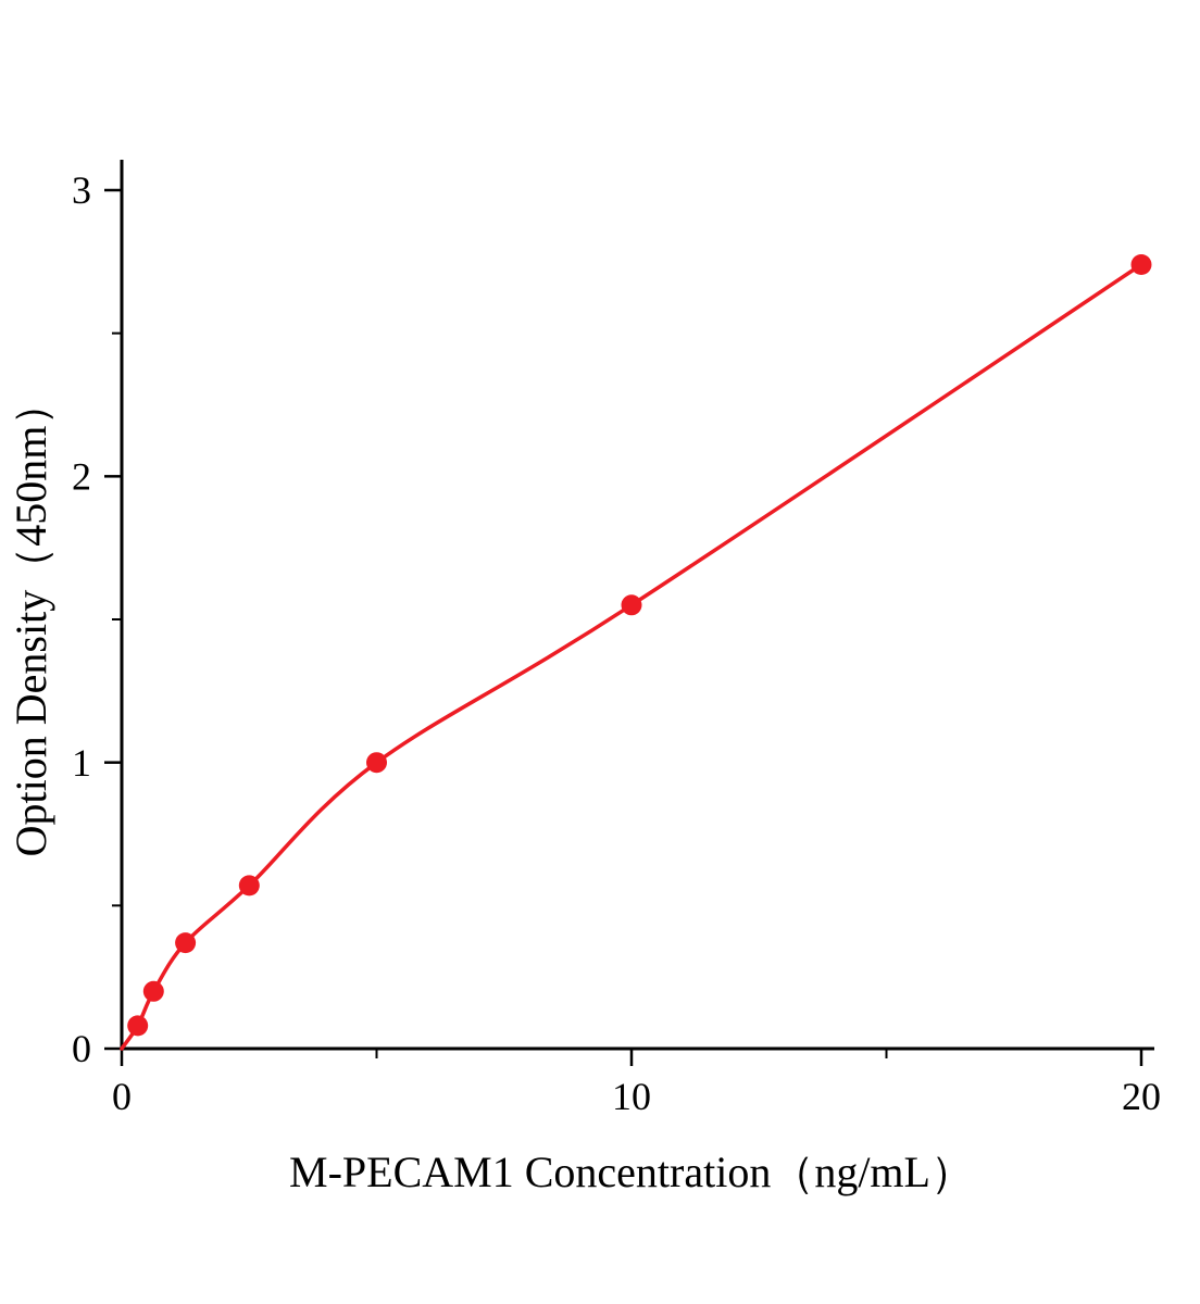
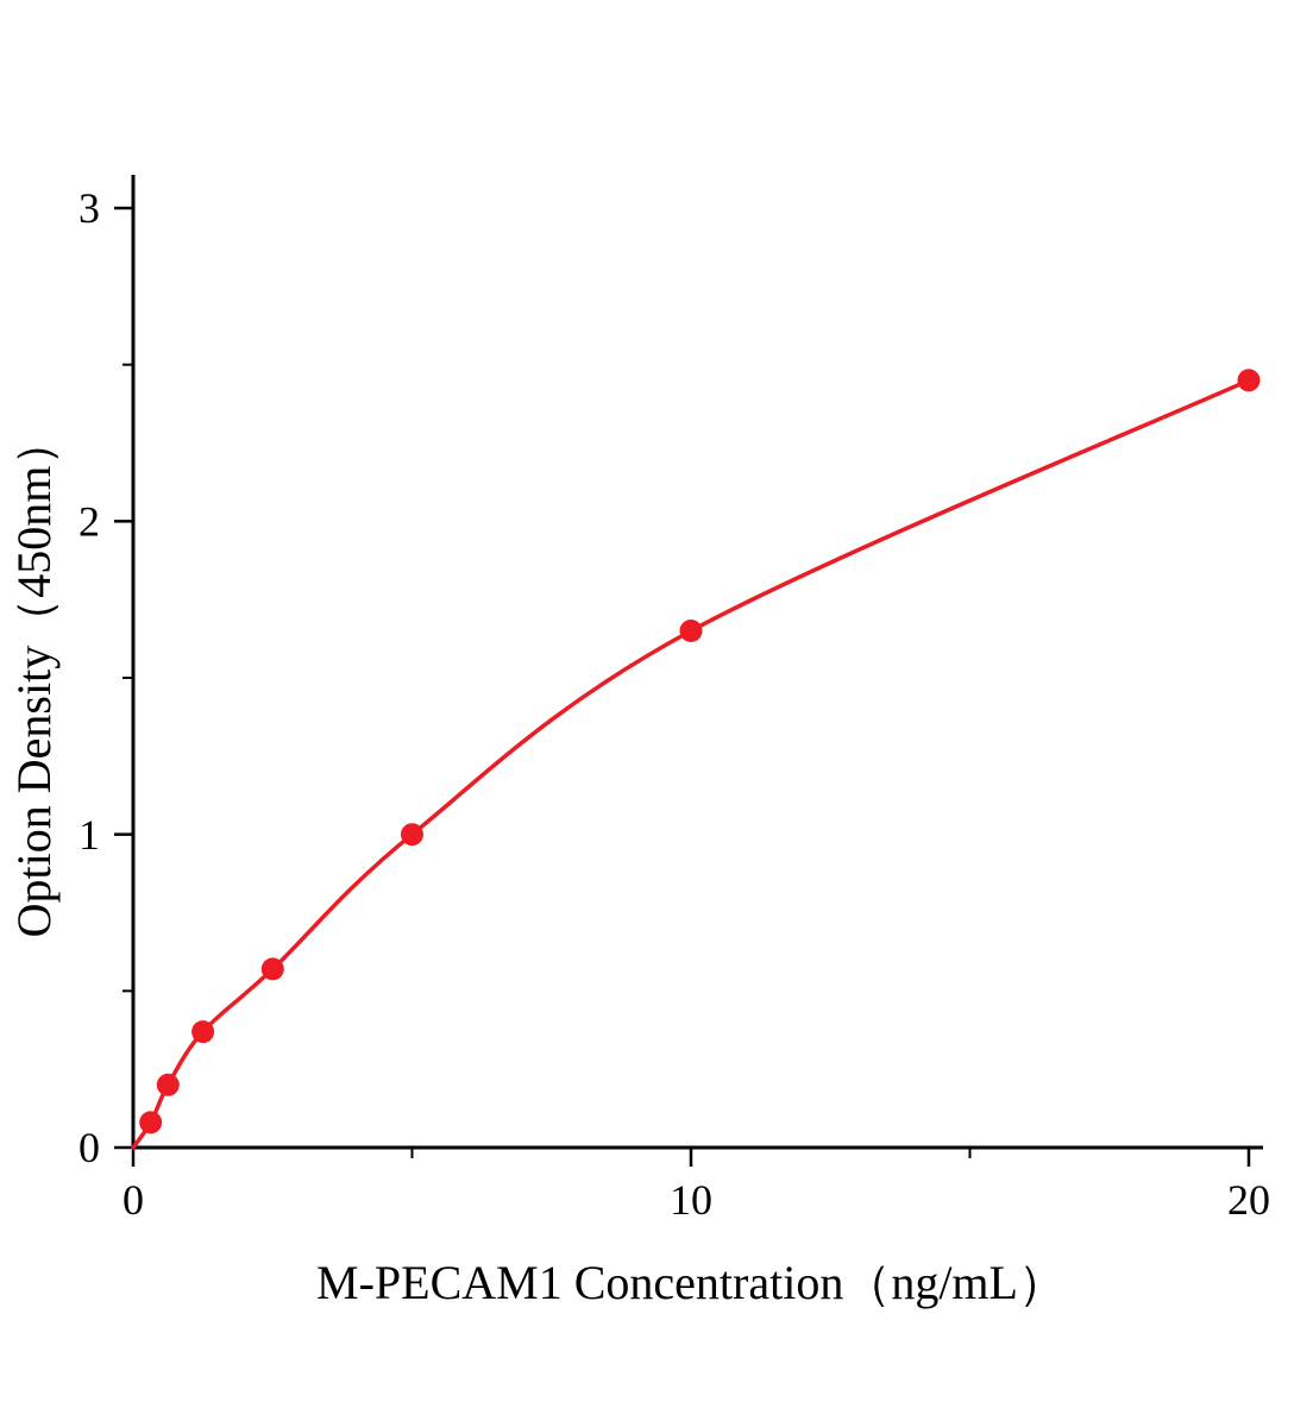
10: 1.55 -> 1.65
20: 2.74 -> 2.45
